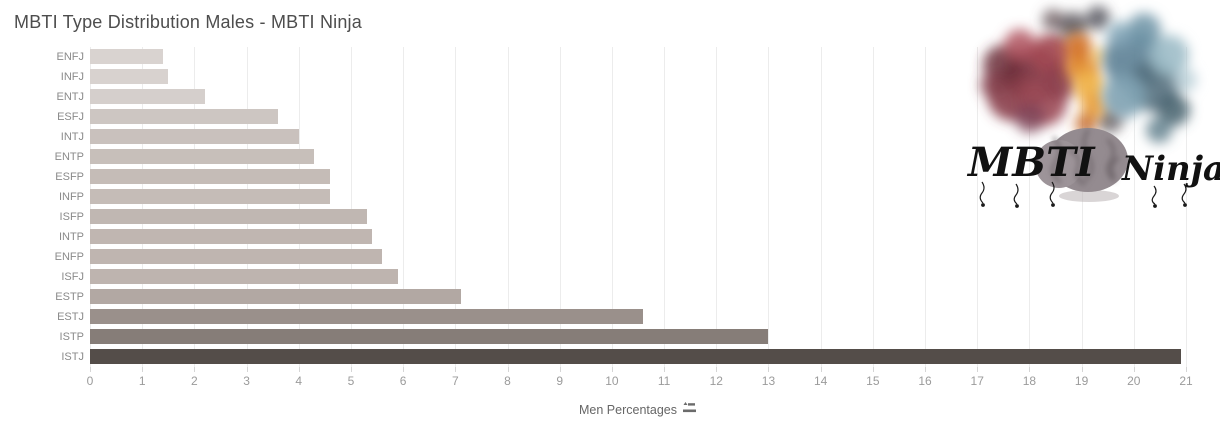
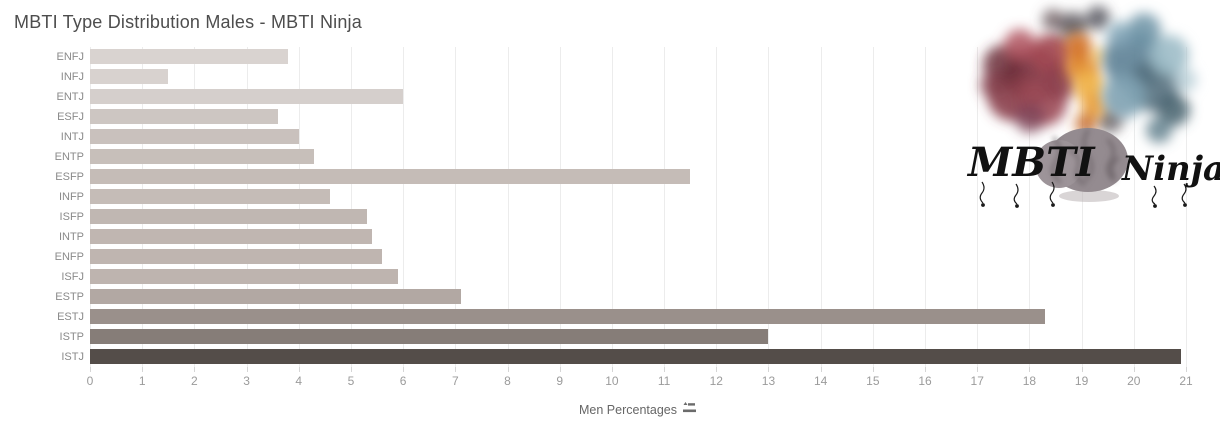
ENFJ: 1.4 -> 3.8
ENTJ: 2.2 -> 6.0
ESFP: 4.6 -> 11.5
ESTJ: 10.6 -> 18.3
